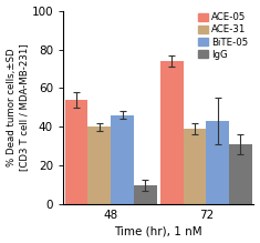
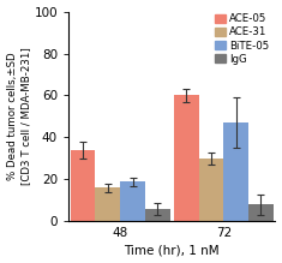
ACE-05/48: 54 -> 34
ACE-31/48: 40 -> 16
BiTE-05/48: 46 -> 19
IgG/48: 10 -> 6
ACE-05/72: 74 -> 60
ACE-31/72: 39 -> 30
BiTE-05/72: 43 -> 47
IgG/72: 31 -> 8
